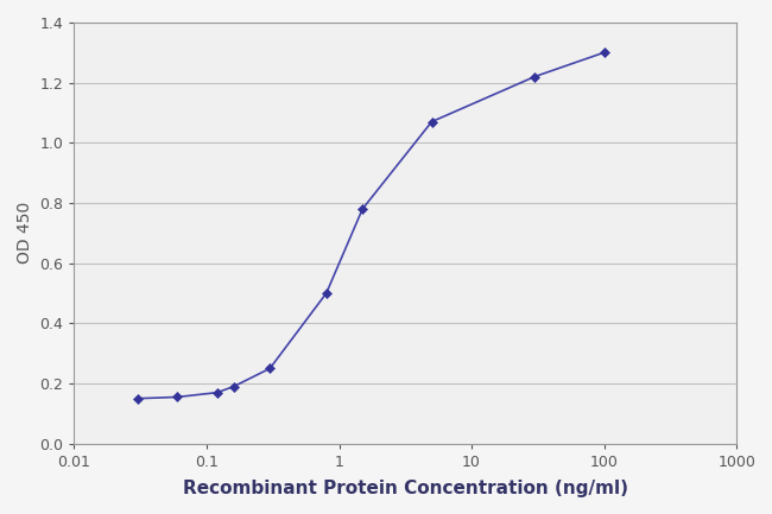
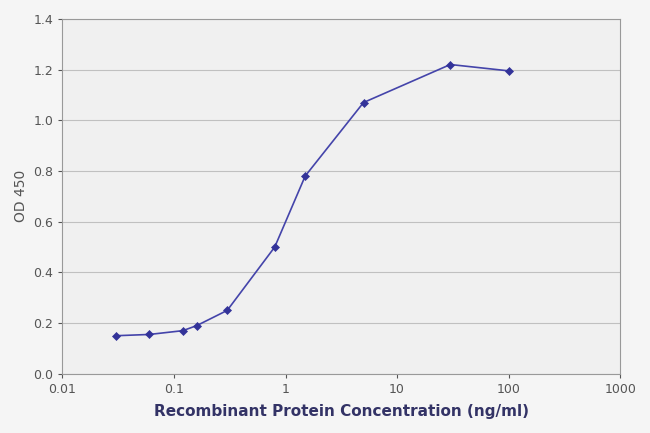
100: 1.300 -> 1.195
